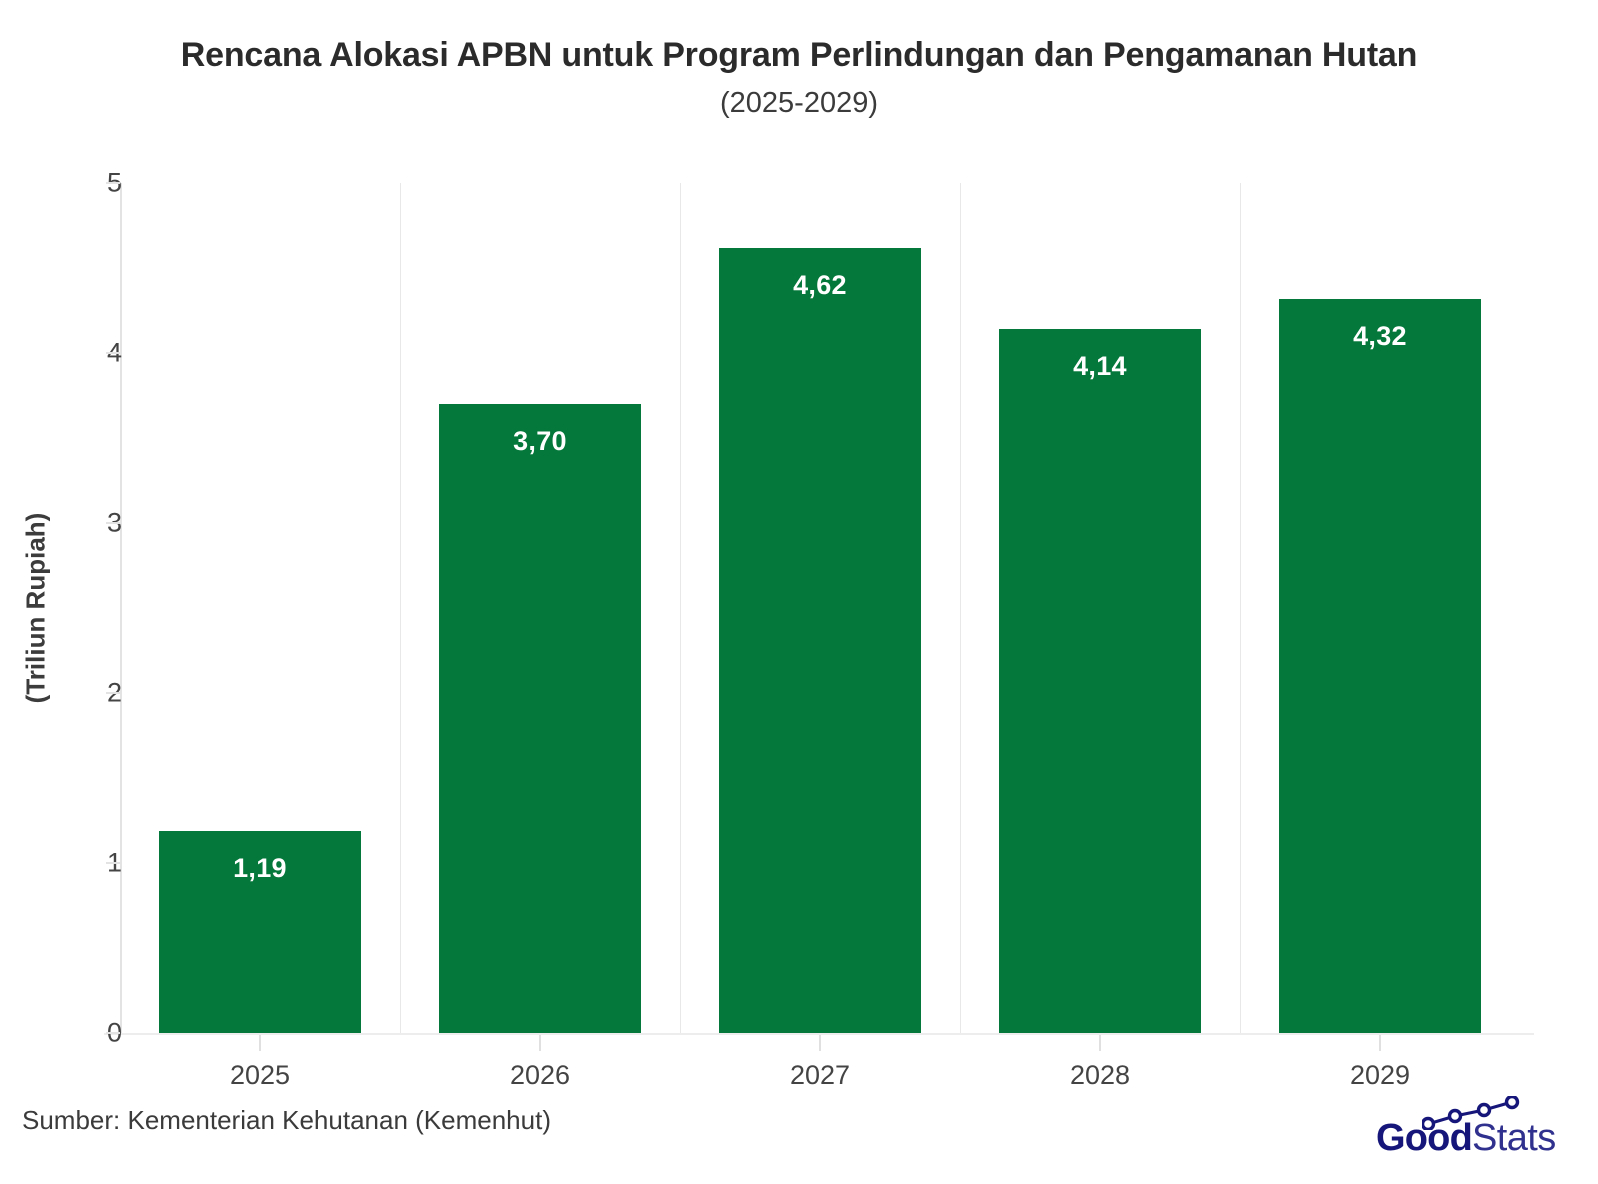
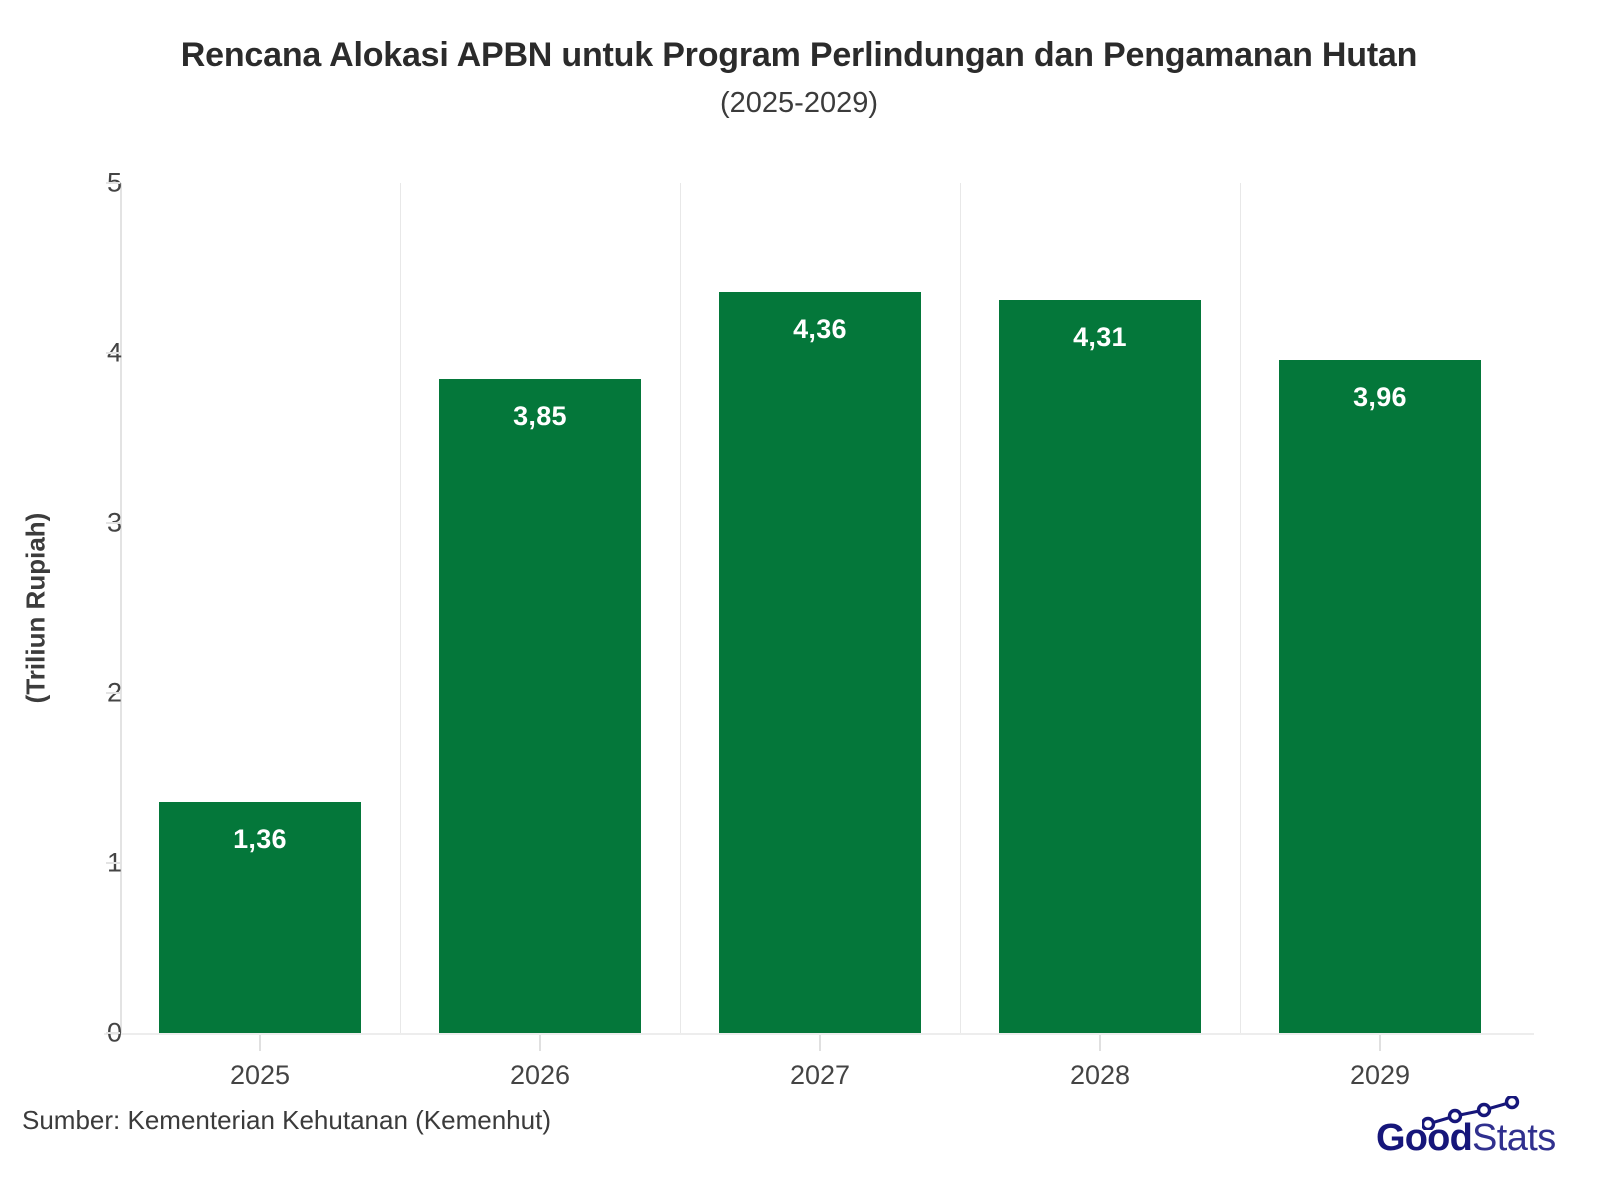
2025: 1,19 -> 1,36
2026: 3,70 -> 3,85
2027: 4,62 -> 4,36
2028: 4,14 -> 4,31
2029: 4,32 -> 3,96
